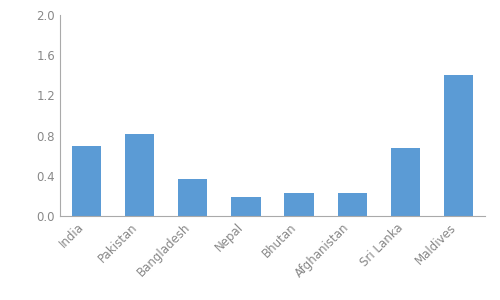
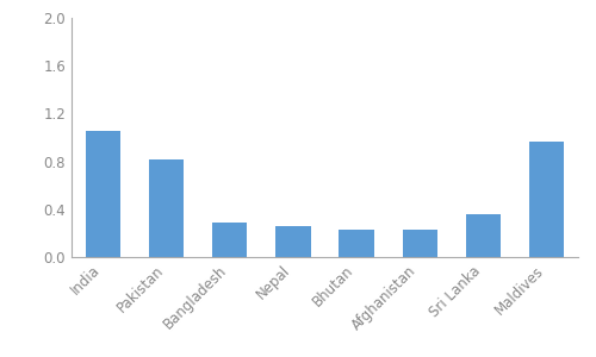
India: 0.70 -> 1.05
Bangladesh: 0.37 -> 0.29
Nepal: 0.19 -> 0.26
Sri Lanka: 0.68 -> 0.36
Maldives: 1.40 -> 0.97
